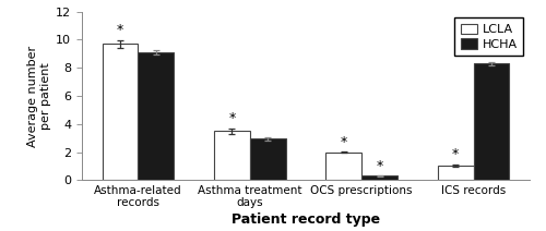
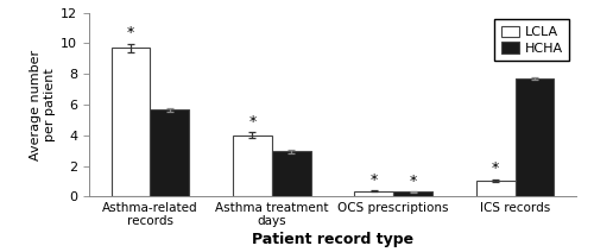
HCHA/Asthma-related records: 9.1 -> 5.7
LCLA/Asthma treatment days: 3.5 -> 4.0
LCLA/OCS prescriptions: 2.0 -> 0.3
HCHA/ICS records: 8.3 -> 7.7
